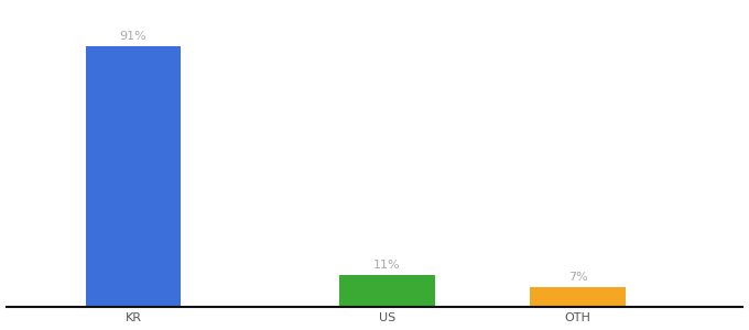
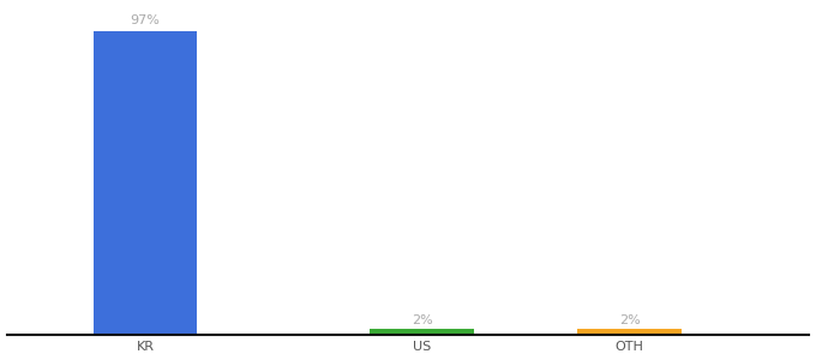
KR: 91% -> 97%
US: 11% -> 2%
OTH: 7% -> 2%
